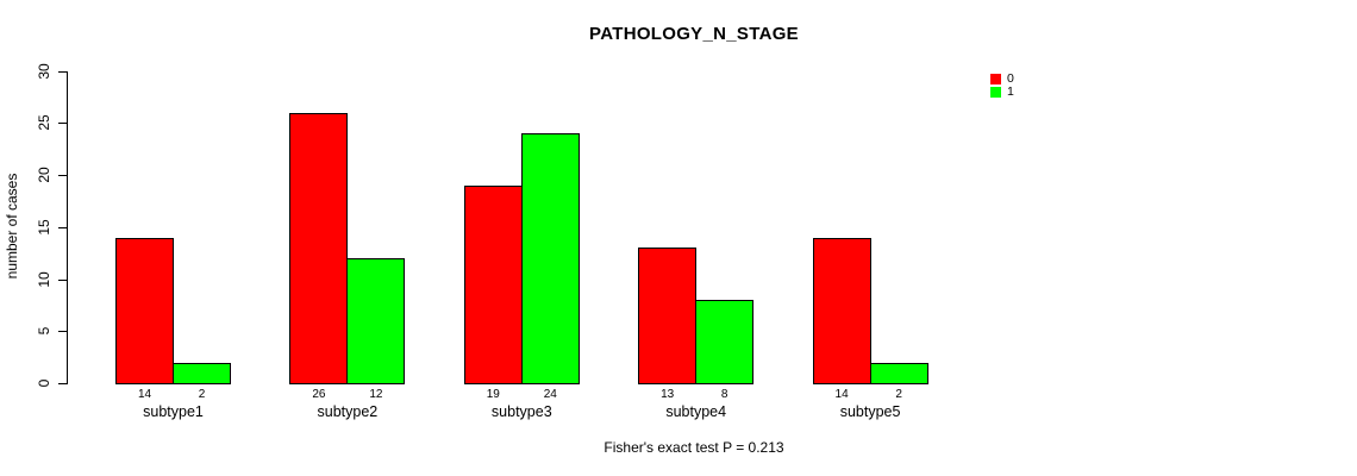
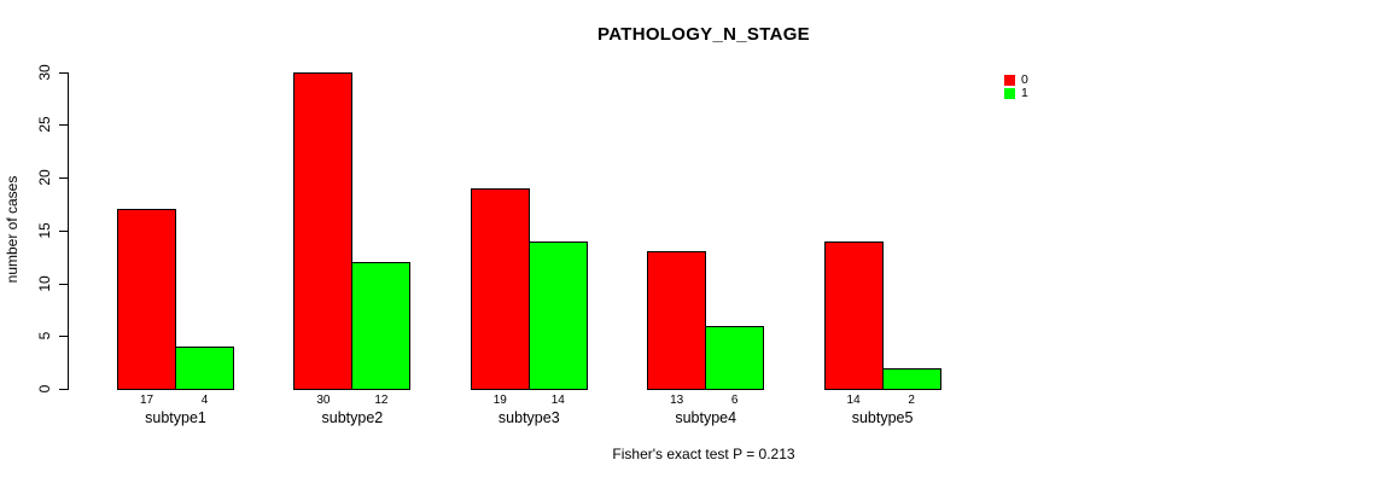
0/subtype1: 14 -> 17
1/subtype1: 2 -> 4
0/subtype2: 26 -> 30
1/subtype3: 24 -> 14
1/subtype4: 8 -> 6
